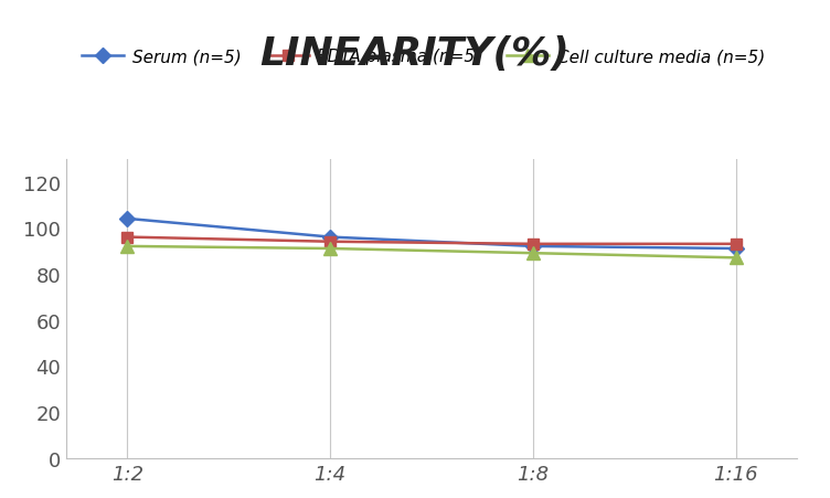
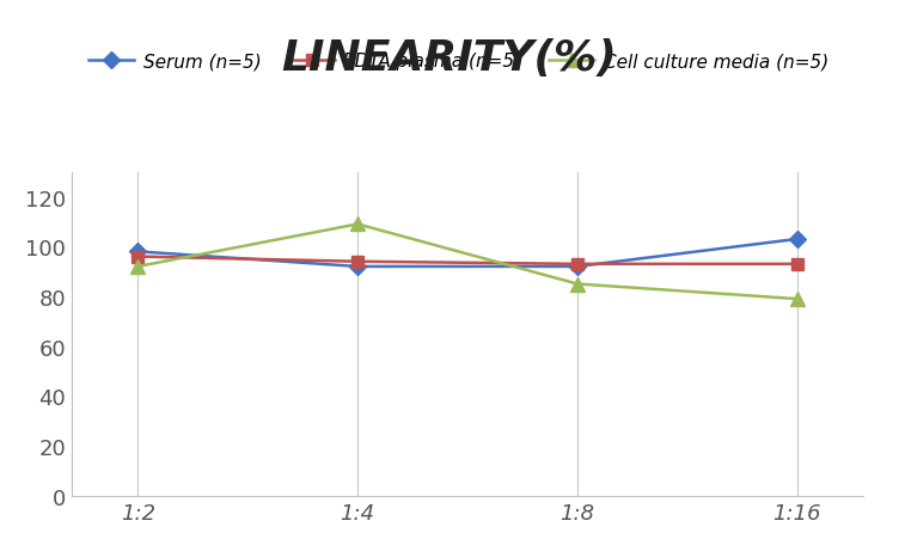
Serum (n=5)/1:2: 104 -> 98
Serum (n=5)/1:4: 96 -> 92
Cell culture media (n=5)/1:4: 91 -> 109
Cell culture media (n=5)/1:8: 89 -> 85
Serum (n=5)/1:16: 91 -> 103
Cell culture media (n=5)/1:16: 87 -> 79
